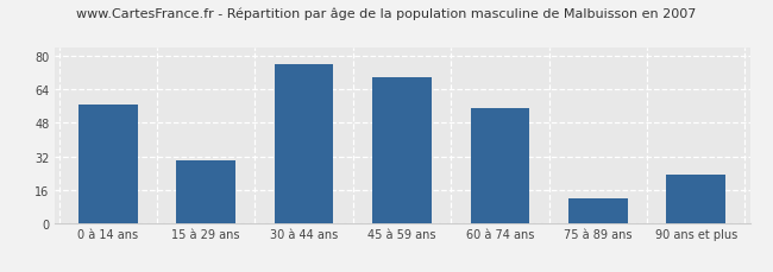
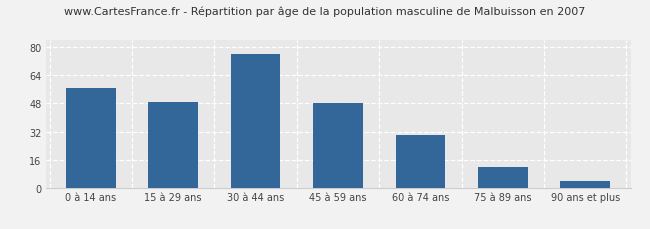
15 à 29 ans: 30 -> 49
45 à 59 ans: 70 -> 48
60 à 74 ans: 55 -> 30
90 ans et plus: 23 -> 4
